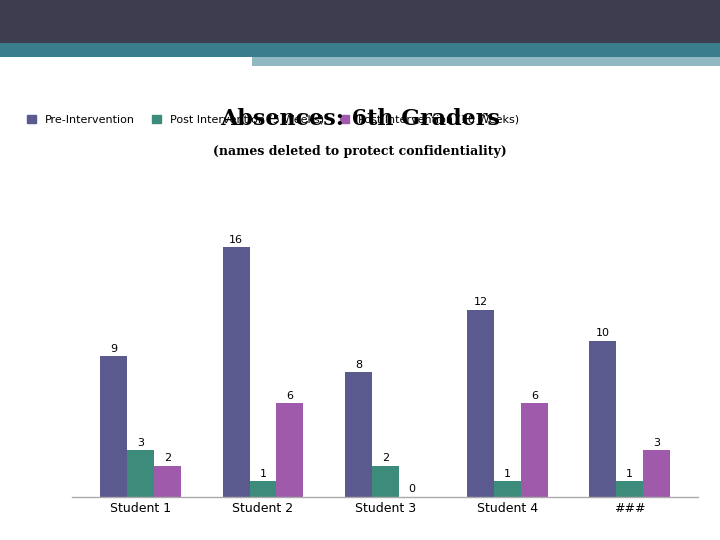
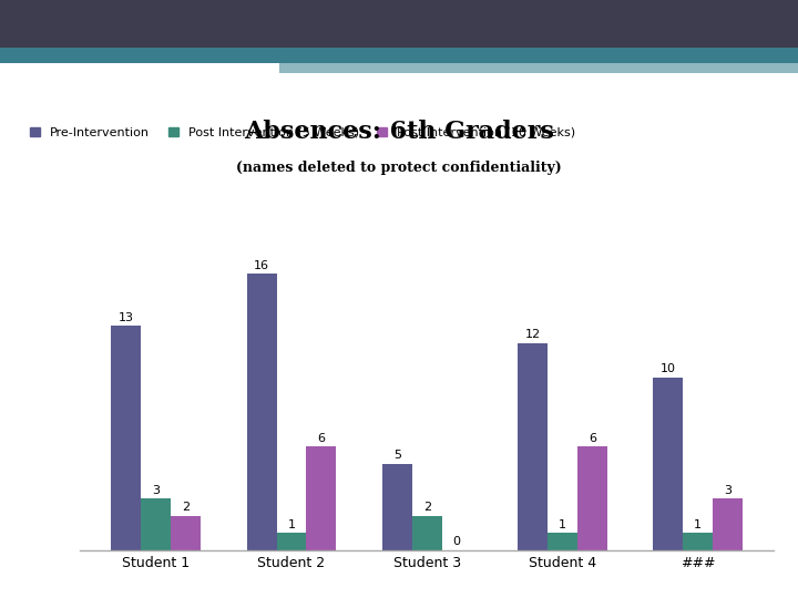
Pre-Intervention/Student 1: 9 -> 13
Pre-Intervention/Student 3: 8 -> 5
